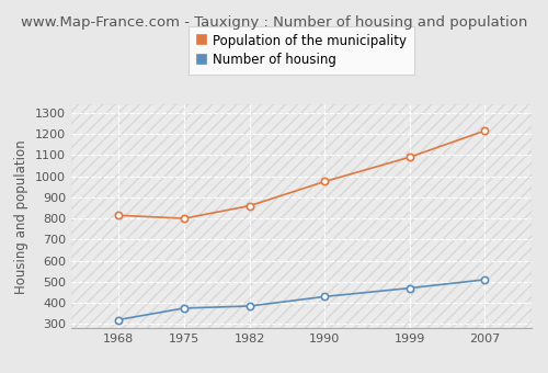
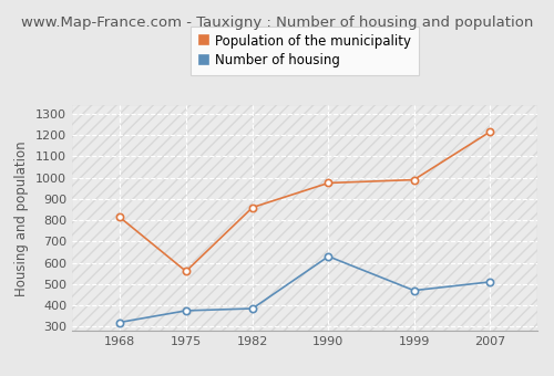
Population of the municipality/1975: 800 -> 560
Number of housing/1990: 430 -> 630
Population of the municipality/1999: 1090 -> 990
